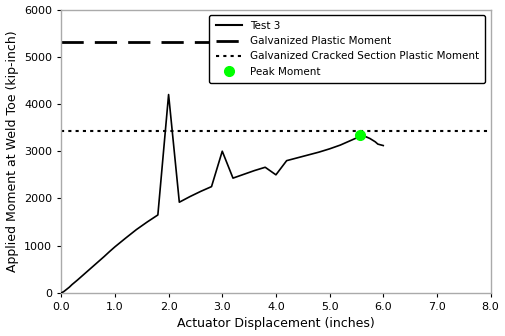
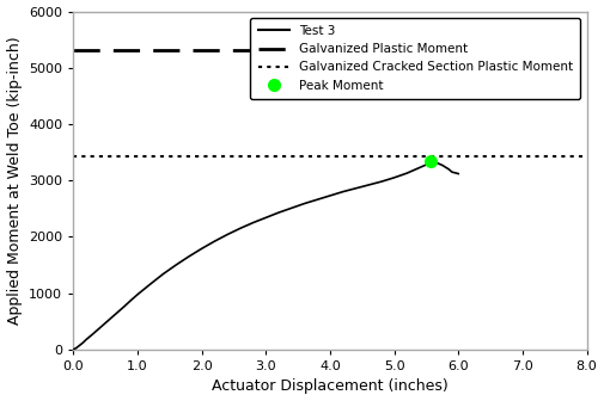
2.0: 4200 -> 1790
3.0: 3000 -> 2340
4.0: 2500 -> 2730
